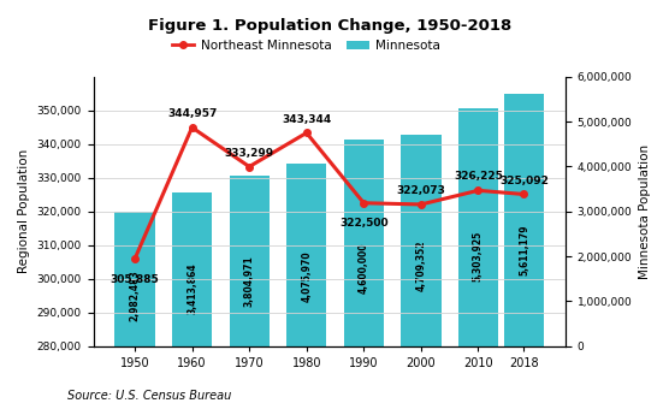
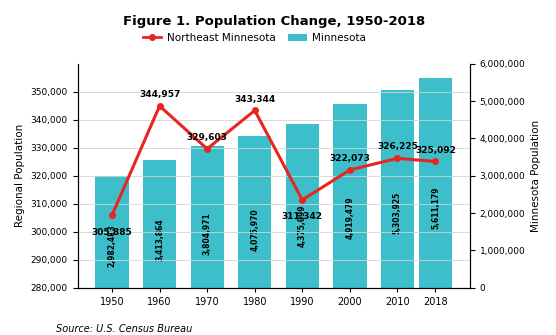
Northeast Minnesota/1970: 333,299 -> 329,603
Minnesota/1990: 4,600,000 -> 4,380,000
Northeast Minnesota/1990: 322,500 -> 311,300
Minnesota/2000: 4,709,352 -> 4,919,479
